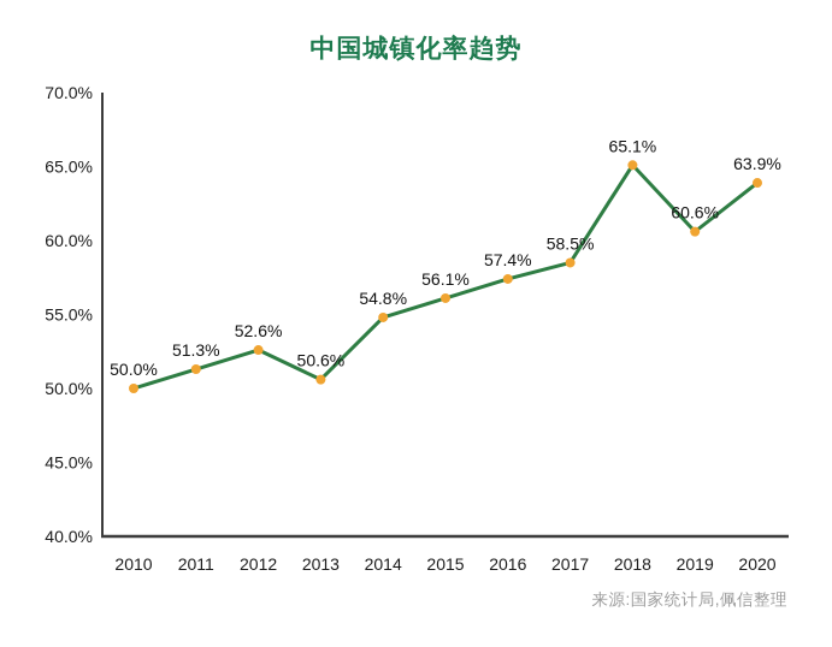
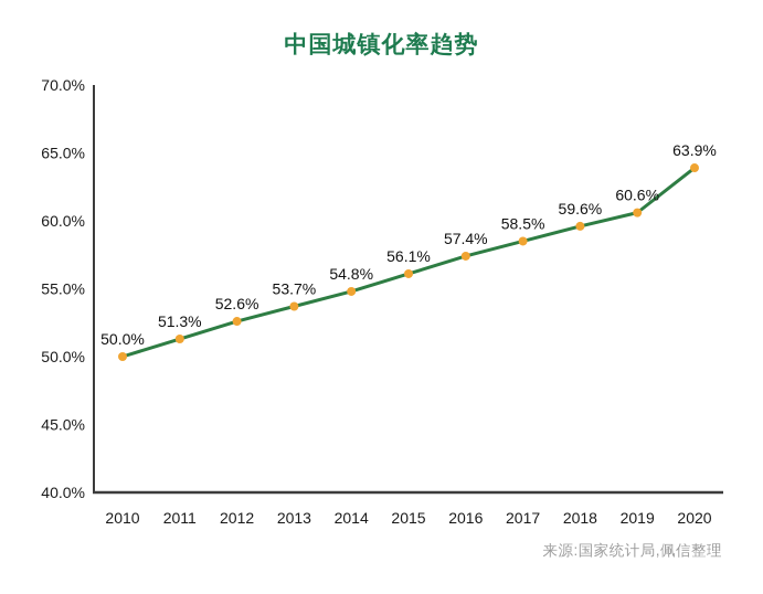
2013: 50.6% -> 53.7%
2018: 65.1% -> 59.6%
